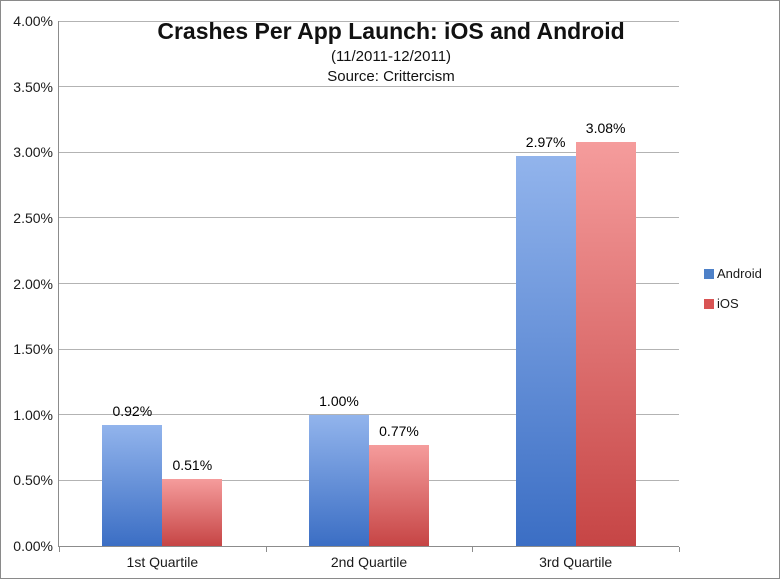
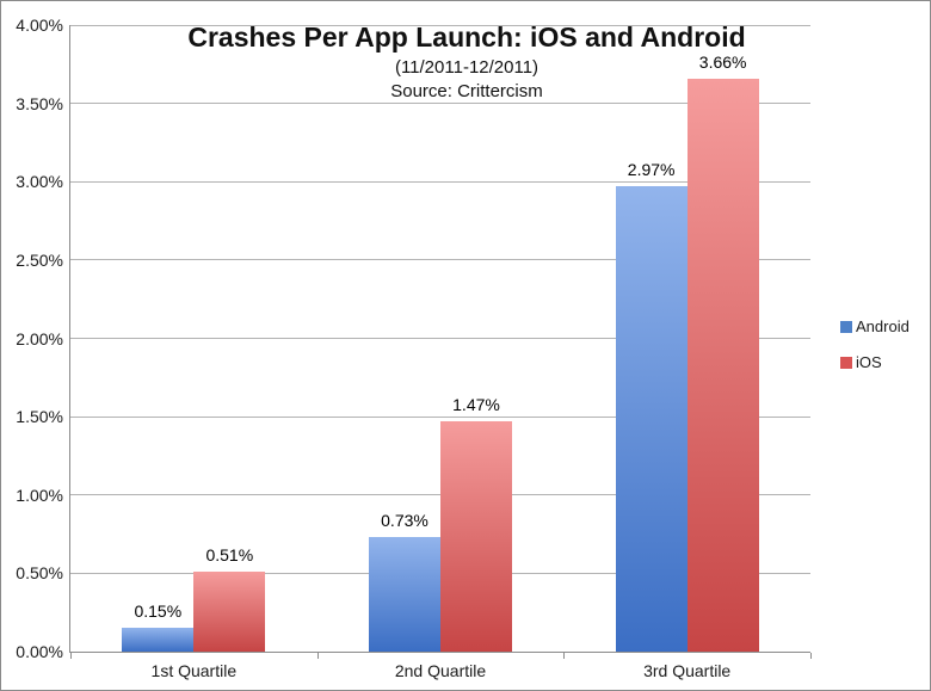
Android/1st Quartile: 0.92% -> 0.15%
Android/2nd Quartile: 1.00% -> 0.73%
iOS/2nd Quartile: 0.77% -> 1.47%
iOS/3rd Quartile: 3.08% -> 3.66%
